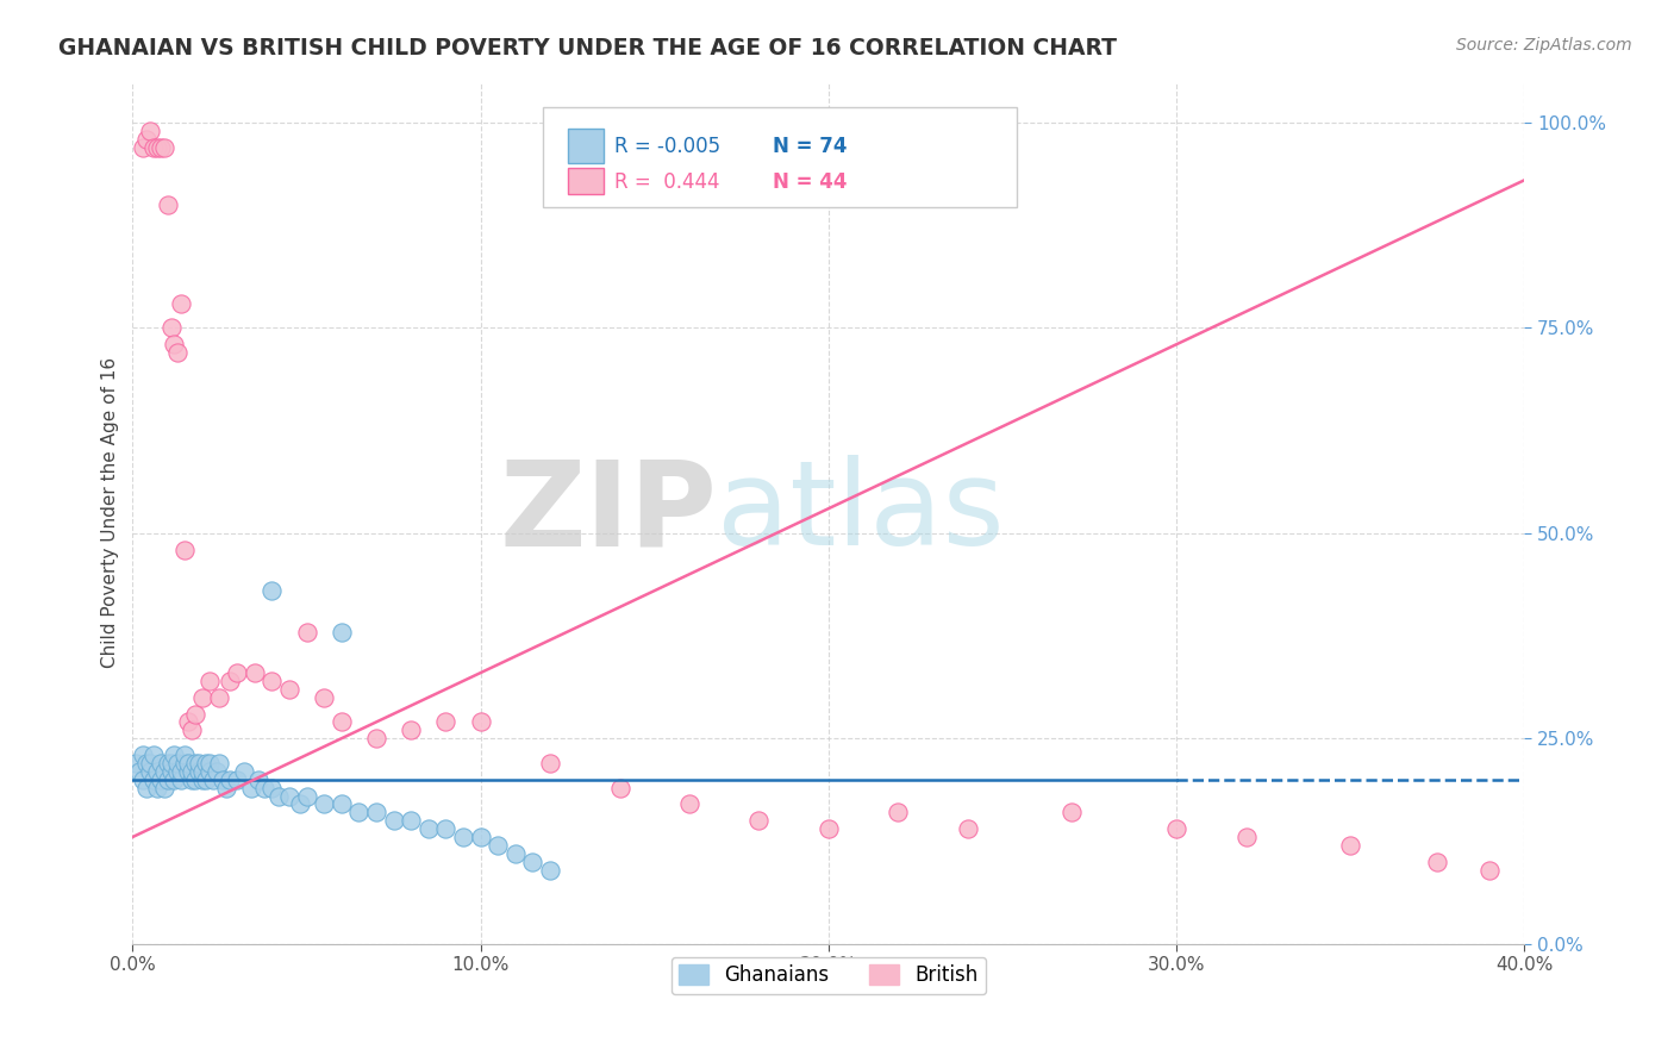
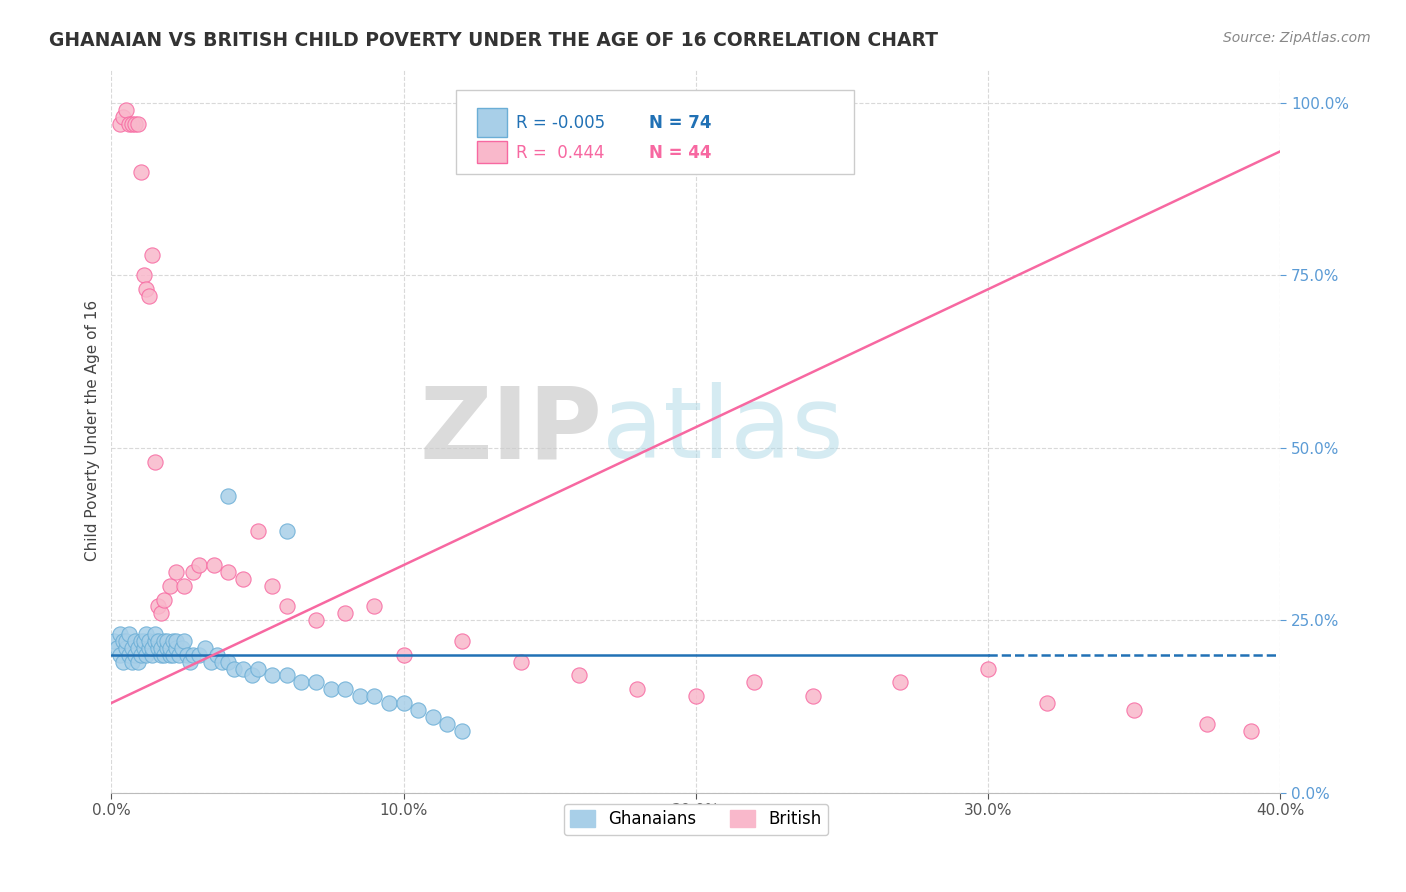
British/10.0%: 27% -> 20%
British/30.0%: 14% -> 18%
